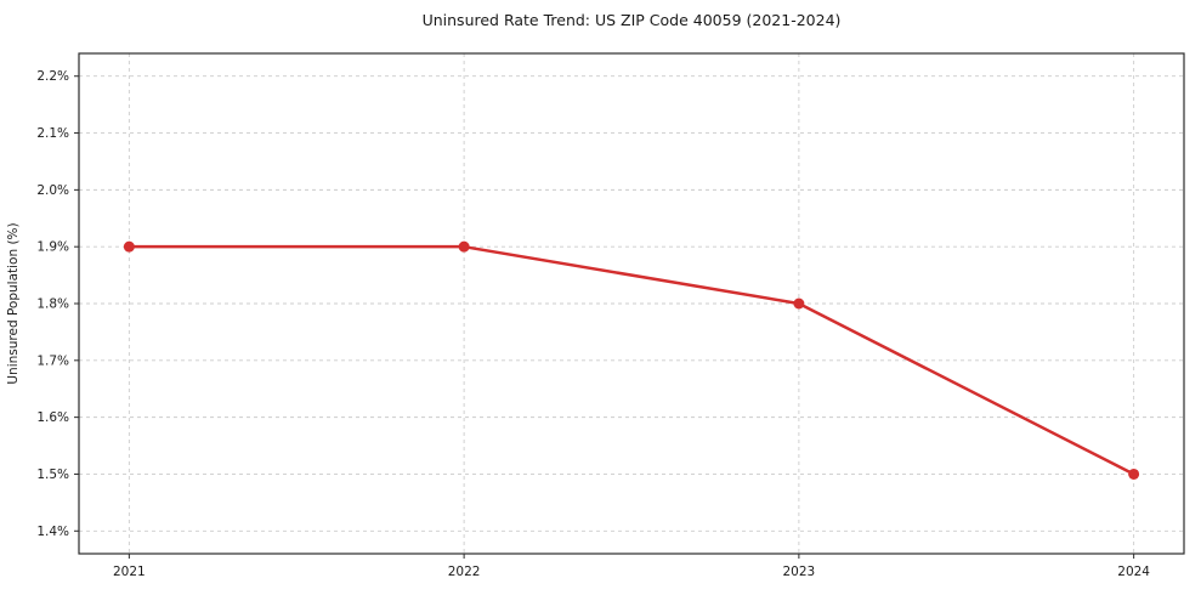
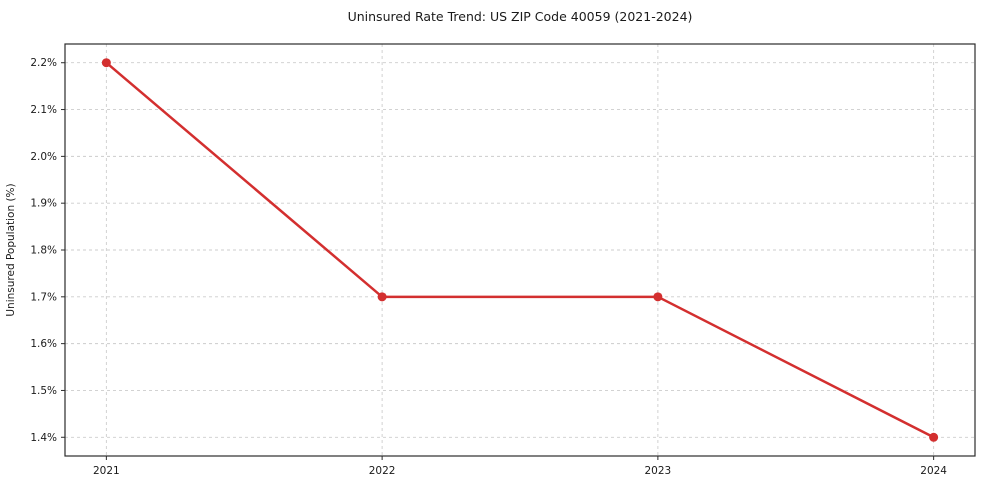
2021: 1.9% -> 2.2%
2022: 1.9% -> 1.7%
2023: 1.8% -> 1.7%
2024: 1.5% -> 1.4%
